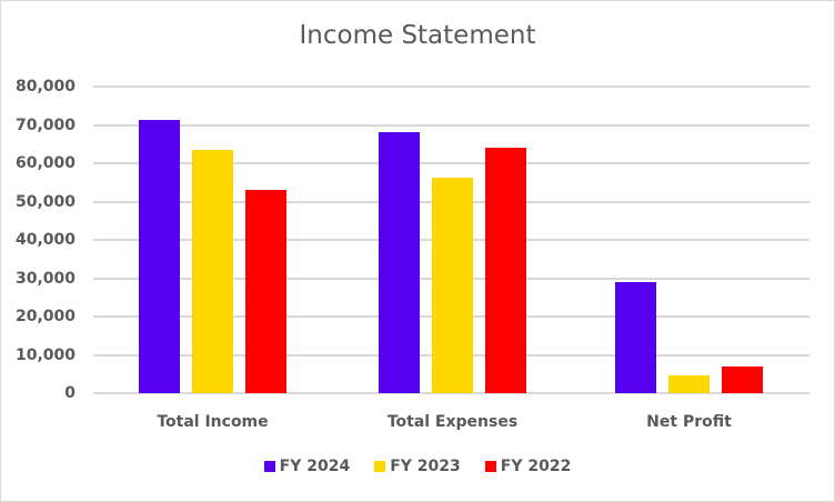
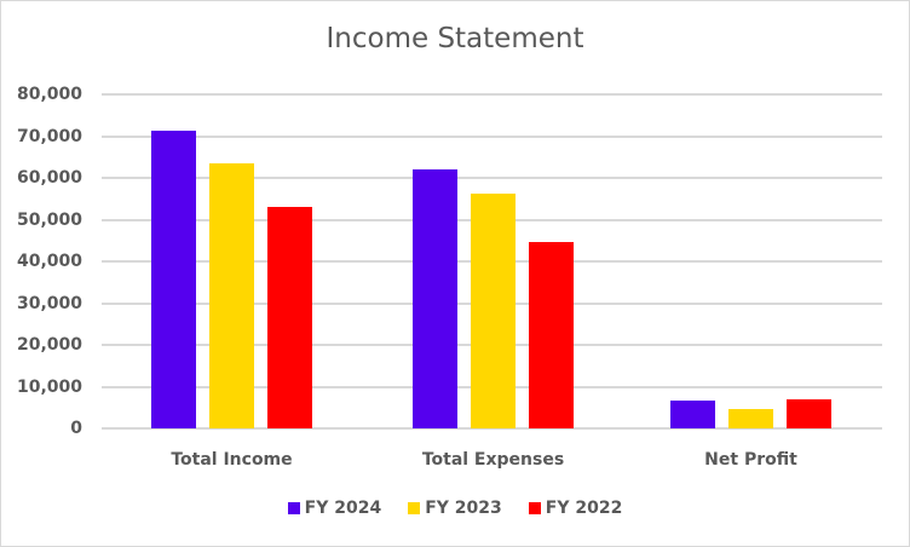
FY 2024/Total Expenses: 68000 -> 62000
FY 2022/Total Expenses: 64000 -> 45000
FY 2024/Net Profit: 29000 -> 7000
